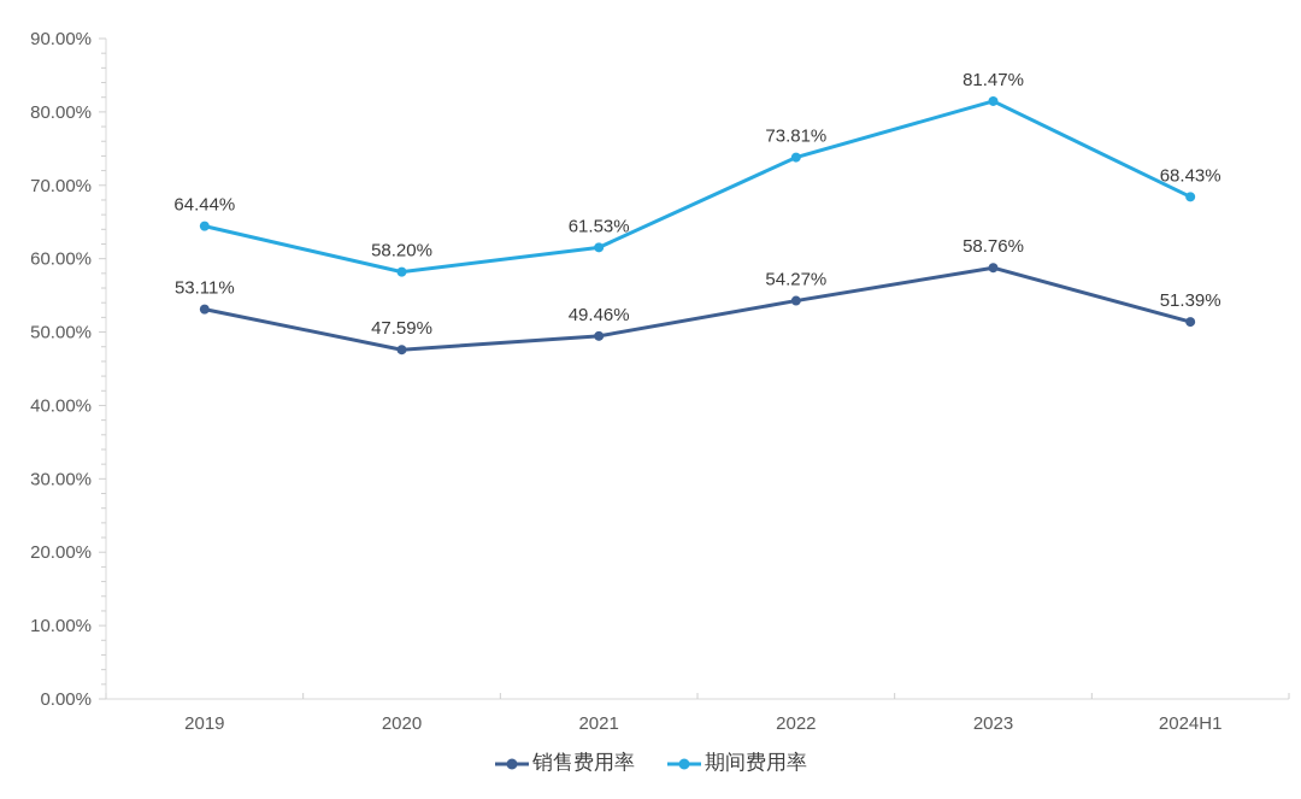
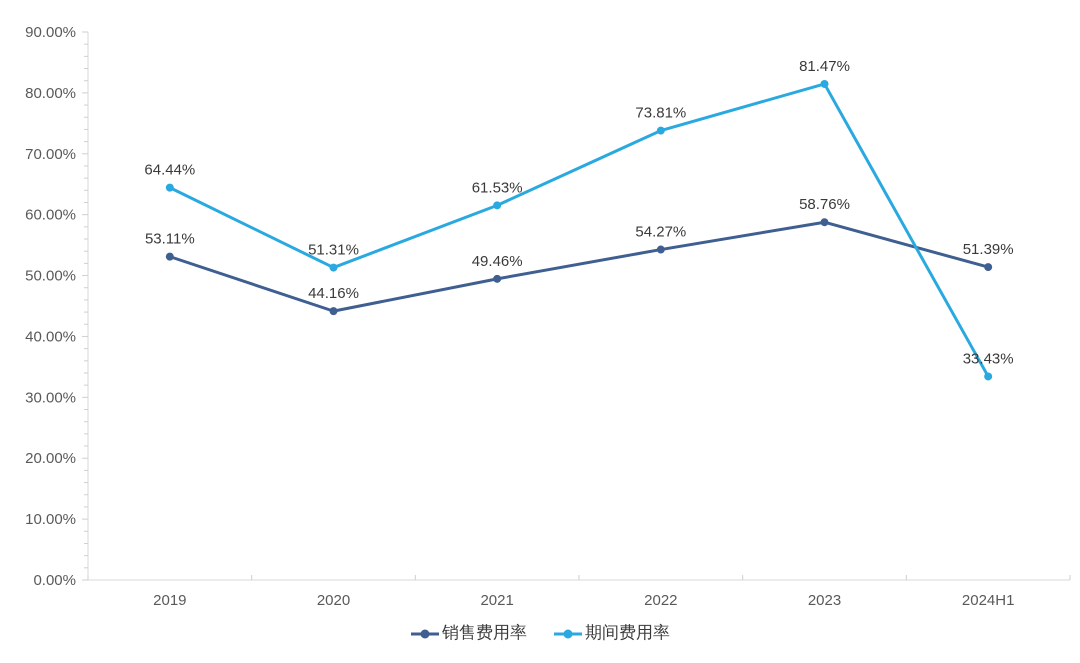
销售费用率/2020: 47.59% -> 44.16%
期间费用率/2020: 58.20% -> 51.31%
期间费用率/2024H1: 68.43% -> 33.43%
